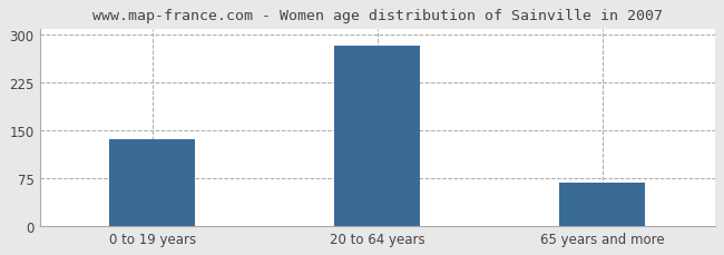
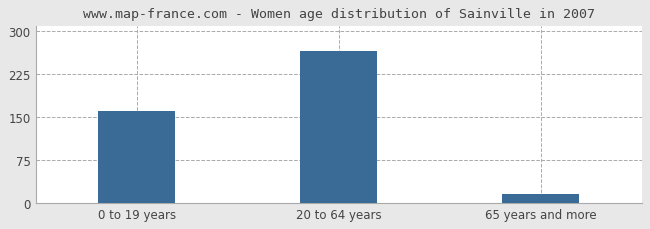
0 to 19 years: 136 -> 160
20 to 64 years: 283 -> 266
65 years and more: 68 -> 16
